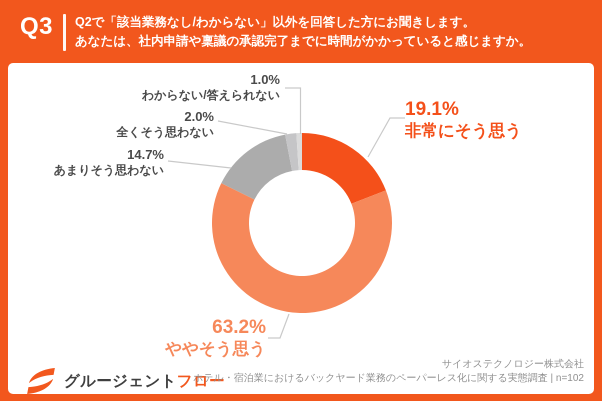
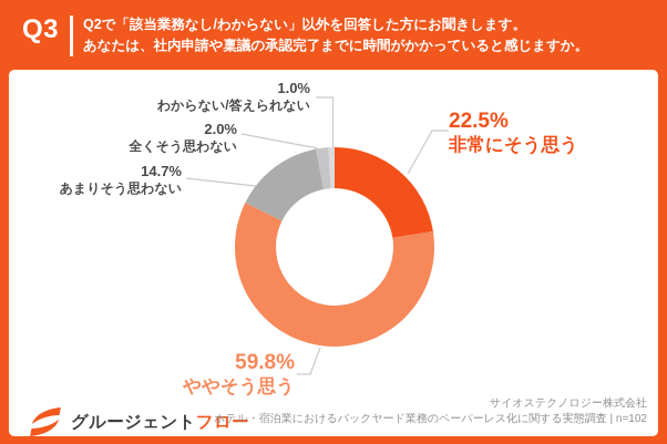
非常にそう思う: 19.1% -> 22.5%
ややそう思う: 63.2% -> 59.8%
